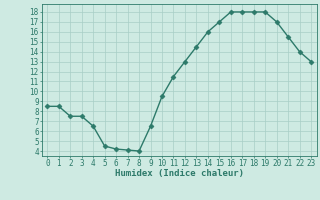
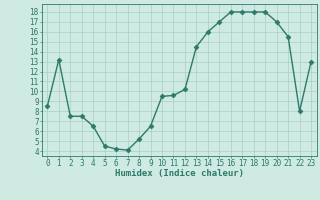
1: 8.5 -> 13.2
8: 4.0 -> 5.2
11: 11.5 -> 9.6
12: 13.0 -> 10.2
22: 14.0 -> 8.0
